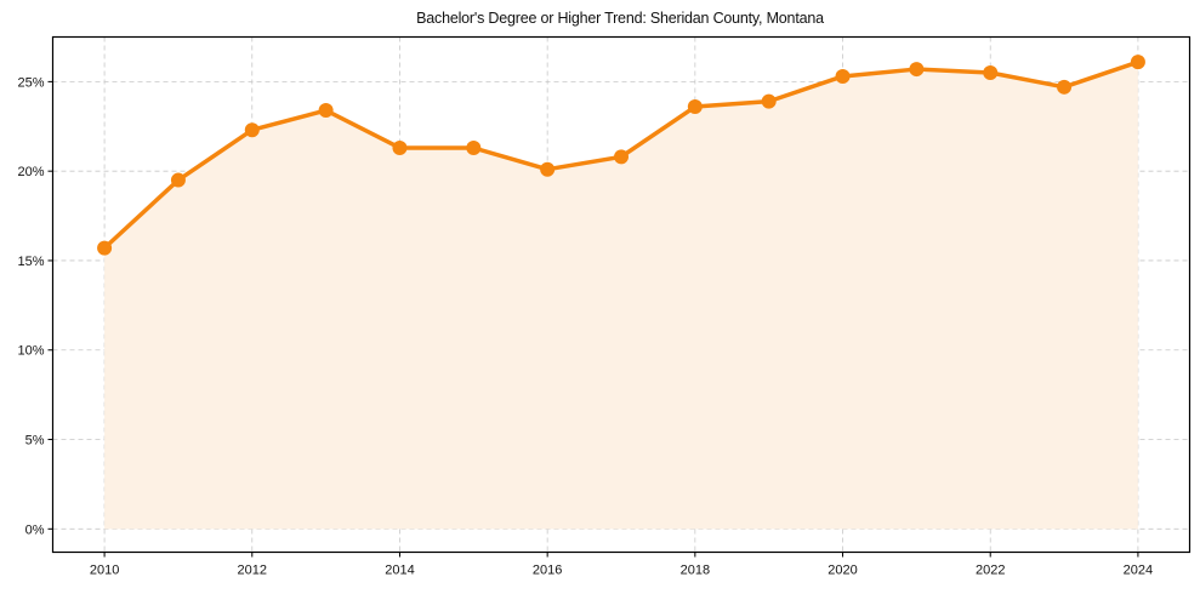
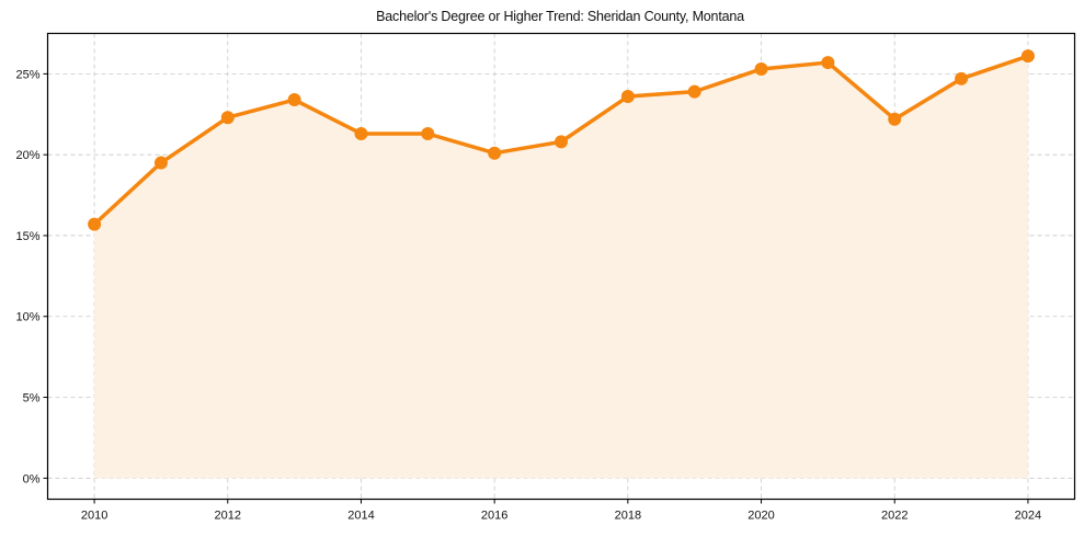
2022: 25.5% -> 22.2%
